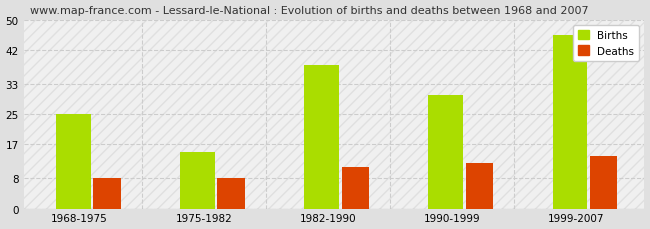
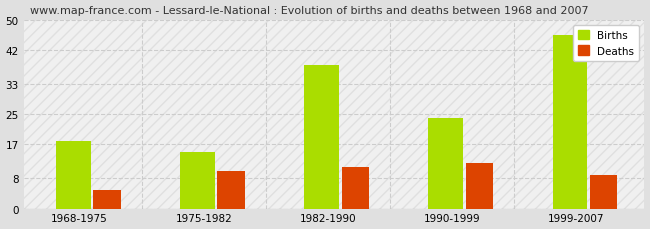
Births/1968-1975: 25 -> 18
Deaths/1968-1975: 8 -> 5
Deaths/1975-1982: 8 -> 10
Births/1990-1999: 30 -> 24
Deaths/1999-2007: 14 -> 9
